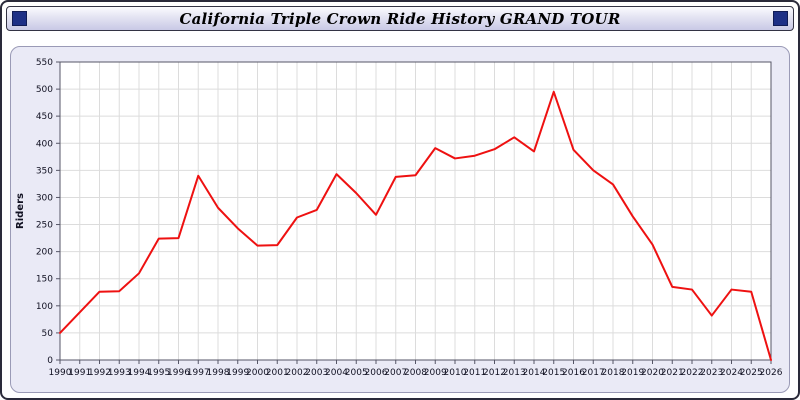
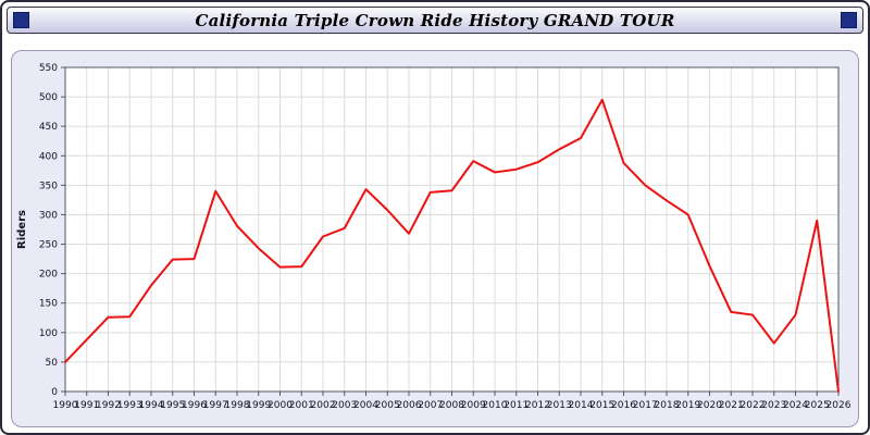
1994: 160 -> 180
2014: 380 -> 430
2019: 260 -> 300
2025: 130 -> 290
